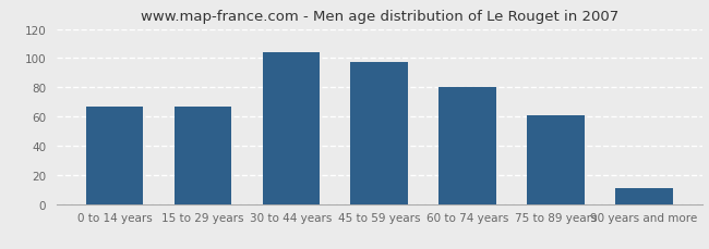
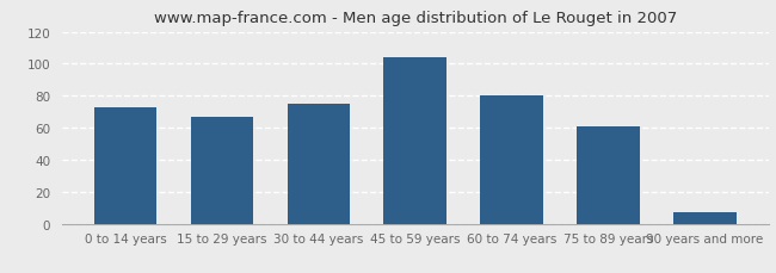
0 to 14 years: 67 -> 73
30 to 44 years: 104 -> 75
45 to 59 years: 97 -> 104
90 years and more: 11 -> 7
